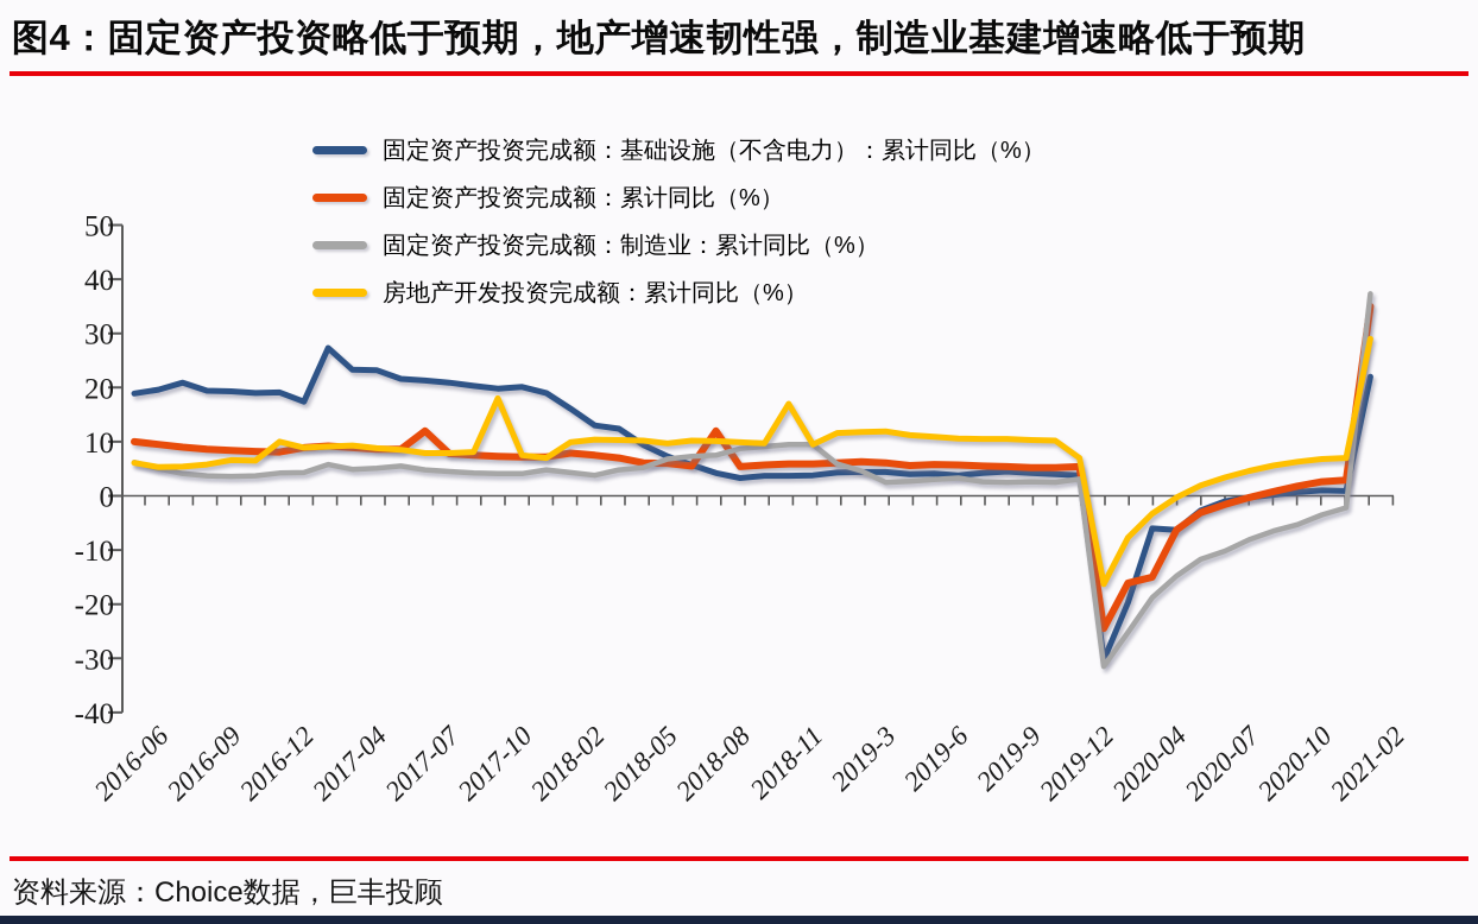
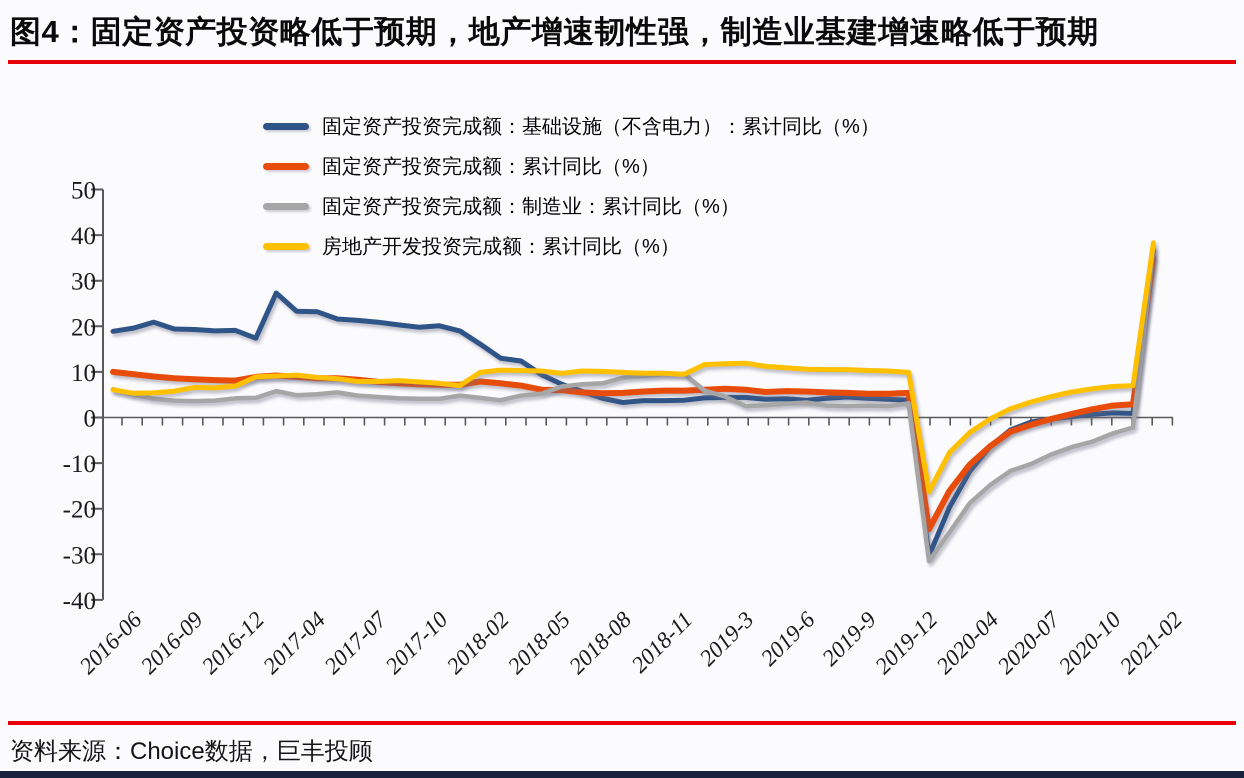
房地产开发投资完成额：累计同比（%）/2016-12: 10 -> 7
固定资产投资完成额：累计同比（%）/2017-07: 12 -> 8
房地产开发投资完成额：累计同比（%）/2017-10: 18 -> 8
固定资产投资完成额：累计同比（%）/2018-08: 12 -> 5
房地产开发投资完成额：累计同比（%）/2018-11: 17 -> 10
房地产开发投资完成额：累计同比（%）/2019-12: 7 -> 10
固定资产投资完成额：基础设施（不含电力）：累计同比（%）/2020-04: -6 -> -12
固定资产投资完成额：累计同比（%）/2020-04: -15 -> -10
固定资产投资完成额：基础设施（不含电力）：累计同比（%）/2021-02: 22 -> 37
房地产开发投资完成额：累计同比（%）/2021-02: 29 -> 38
